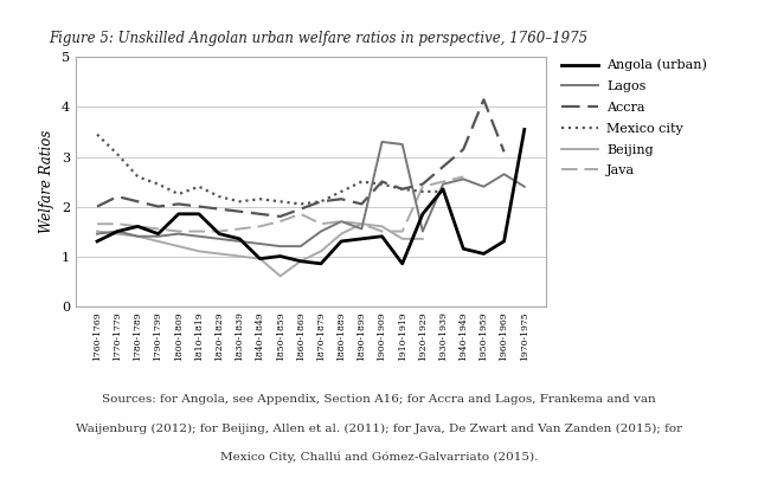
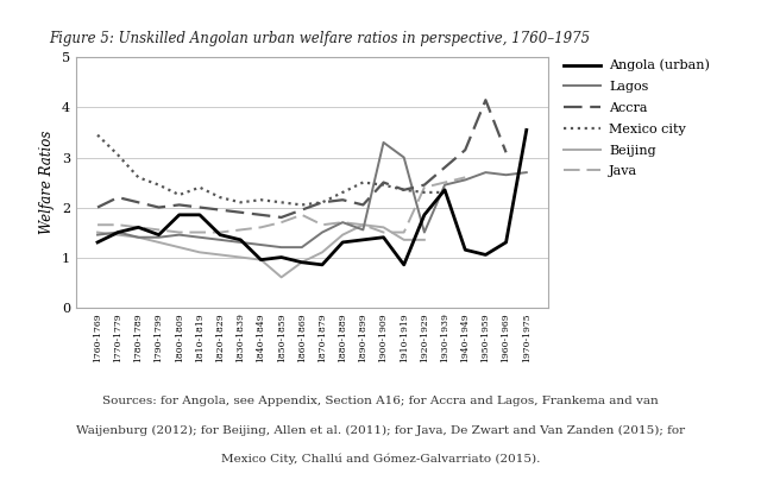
Lagos/1910-1919: 3.25 -> 3.00
Lagos/1950-1959: 2.40 -> 2.70
Lagos/1970-1975: 2.40 -> 2.70
